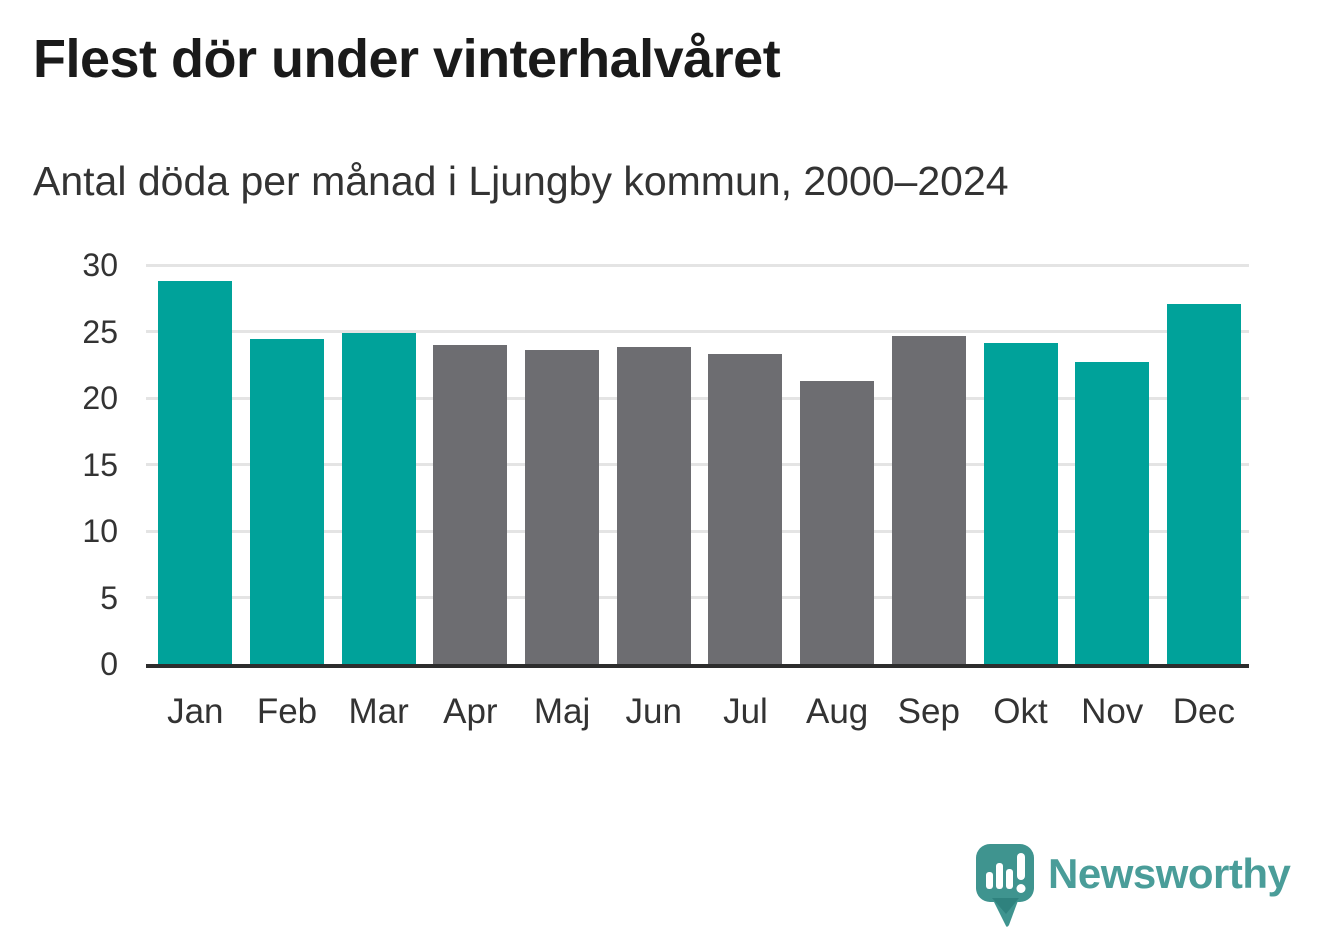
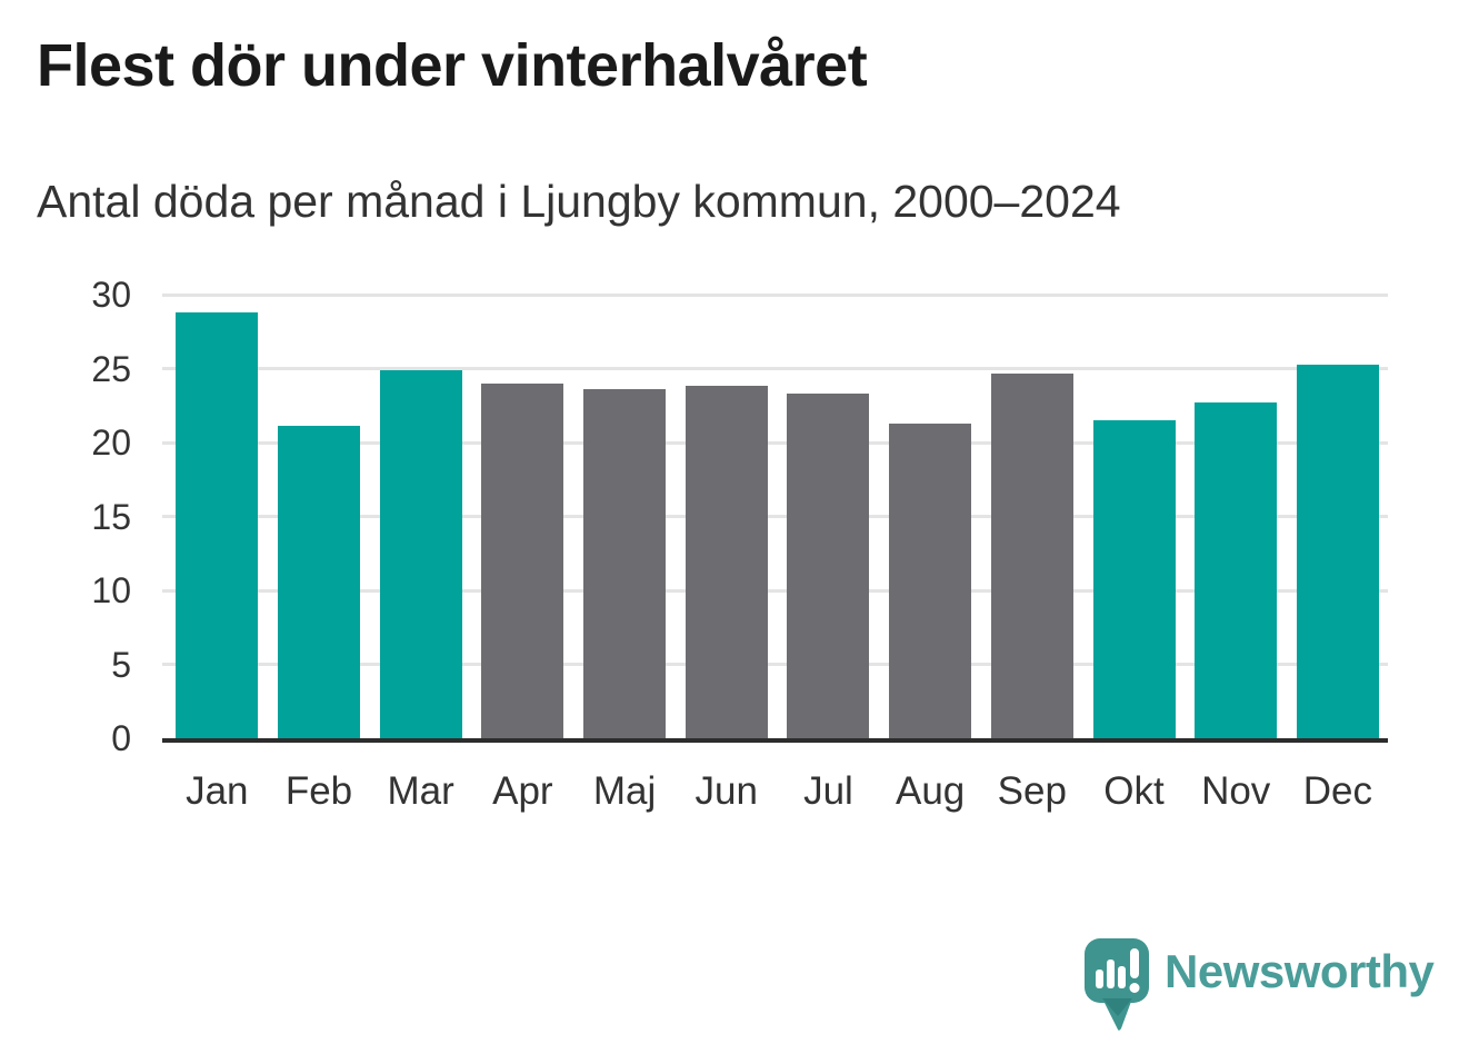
Feb: 24.4 -> 21.1
Okt: 24.1 -> 21.5
Dec: 27.1 -> 25.3
